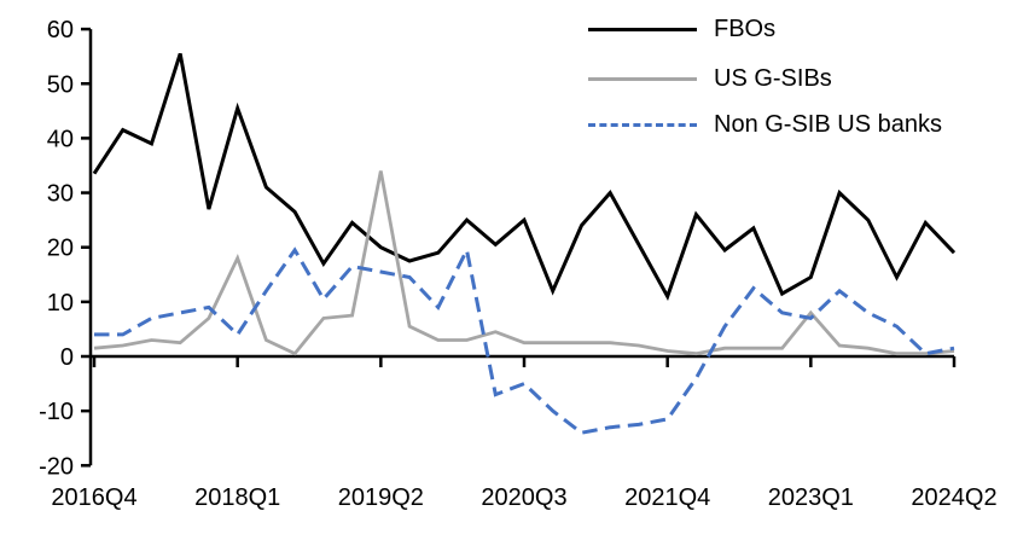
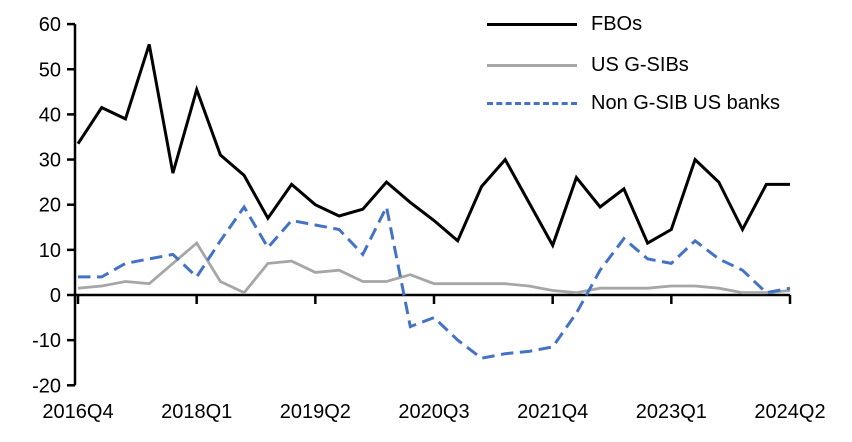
US G-SIBs/2018Q1: 18 -> 12
US G-SIBs/2019Q2: 34 -> 5
FBOs/2020Q3: 25 -> 16
US G-SIBs/2023Q1: 8 -> 2
FBOs/2024Q2: 19 -> 24
